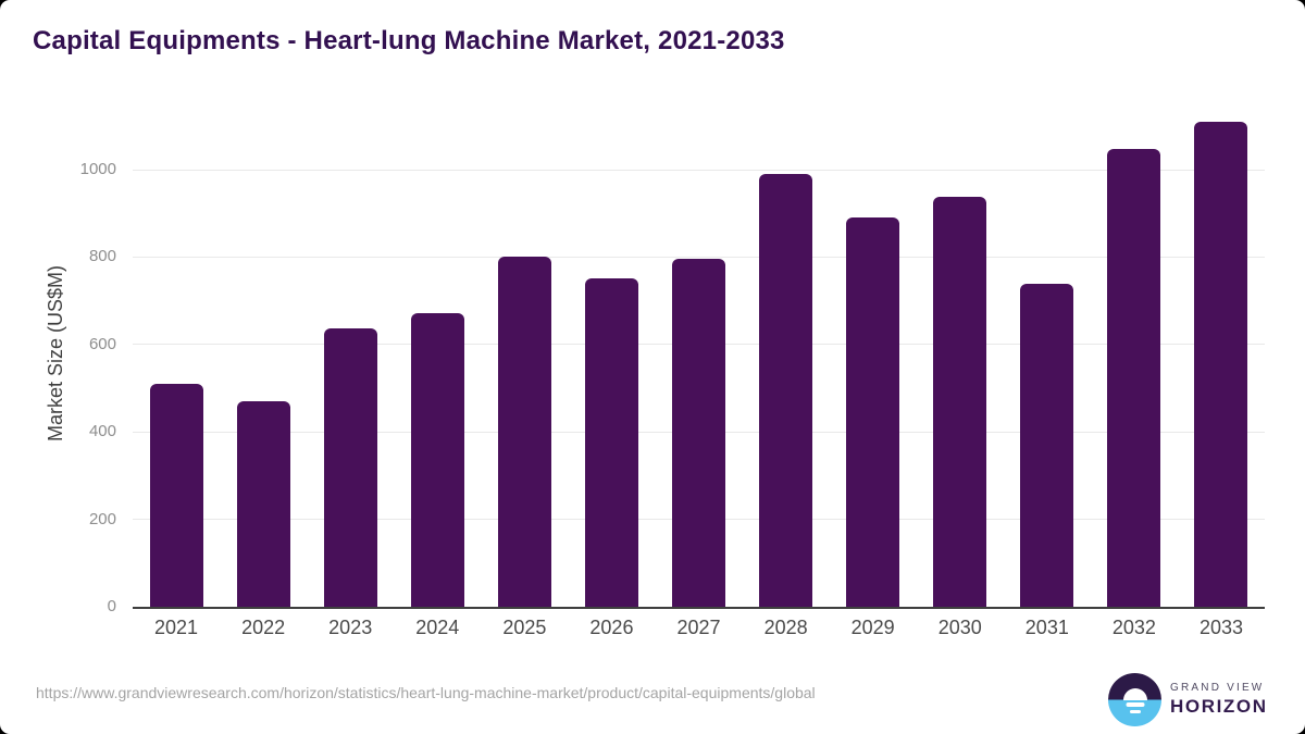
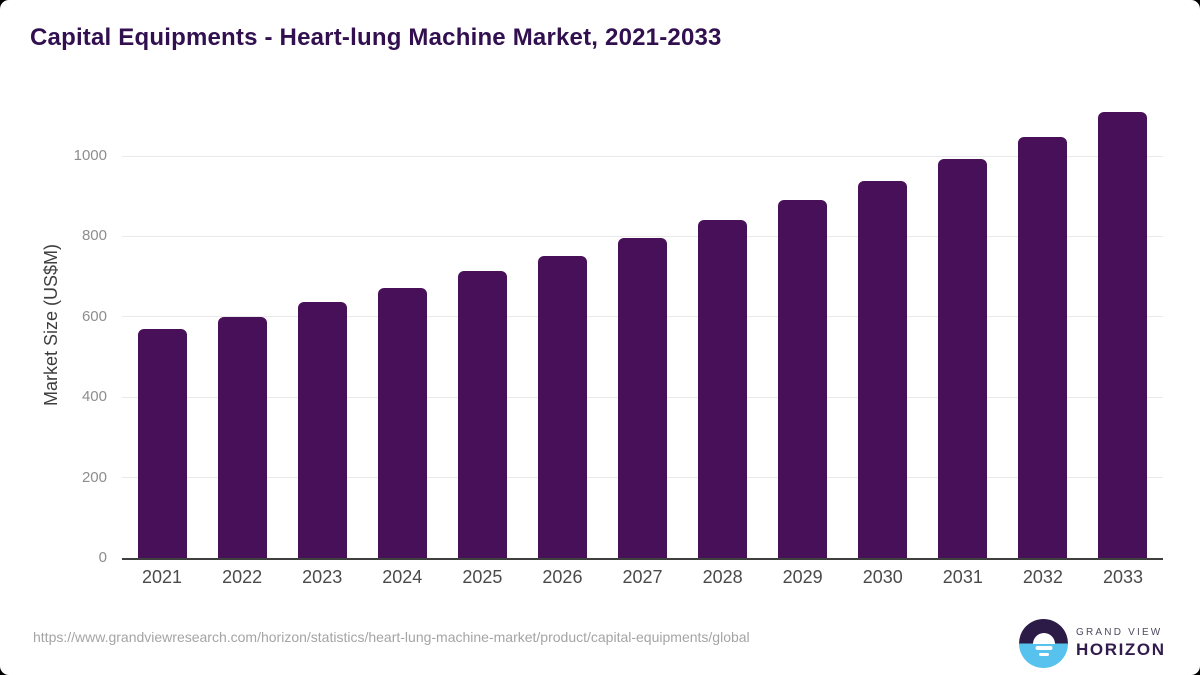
2021: 510 -> 570
2022: 470 -> 600
2025: 800 -> 710
2028: 990 -> 840
2031: 740 -> 990
